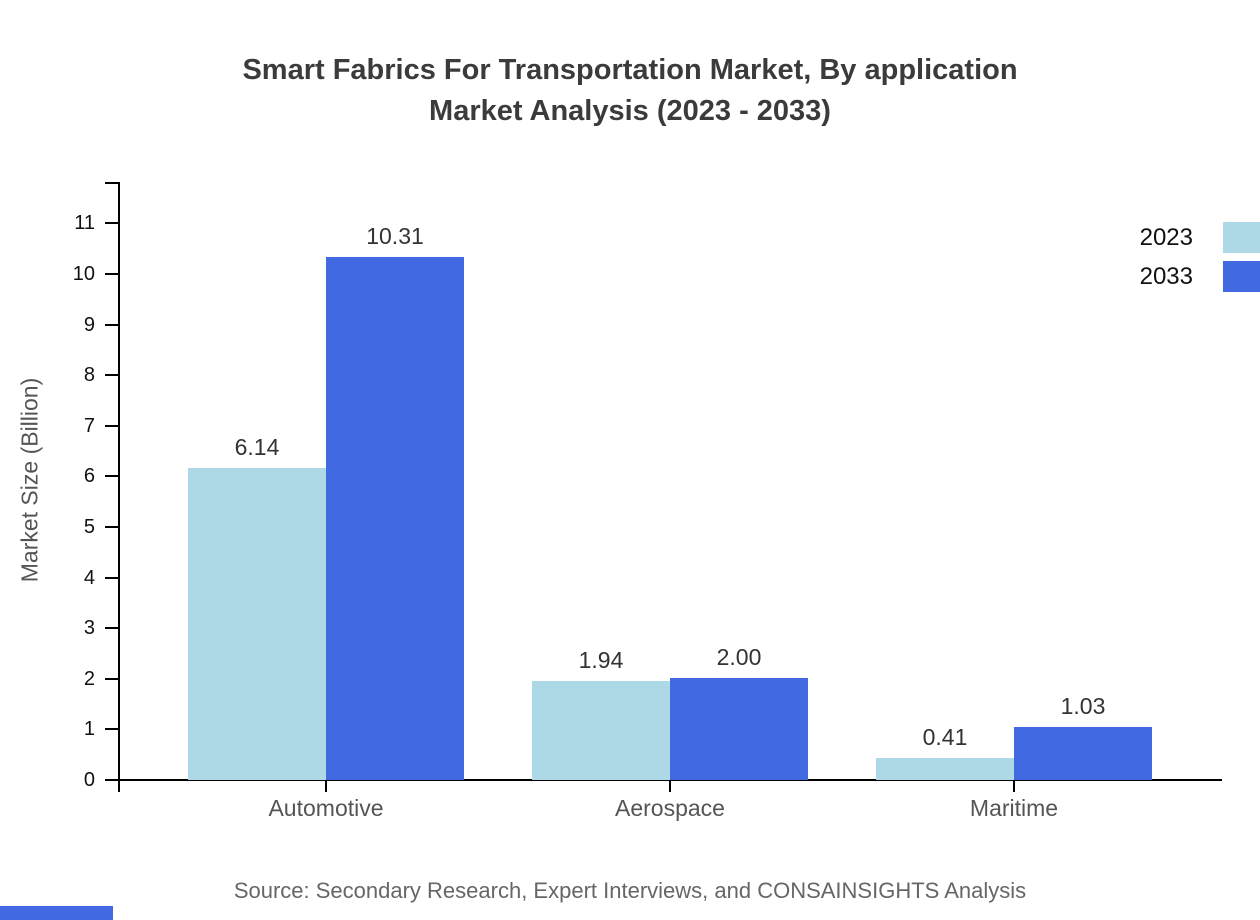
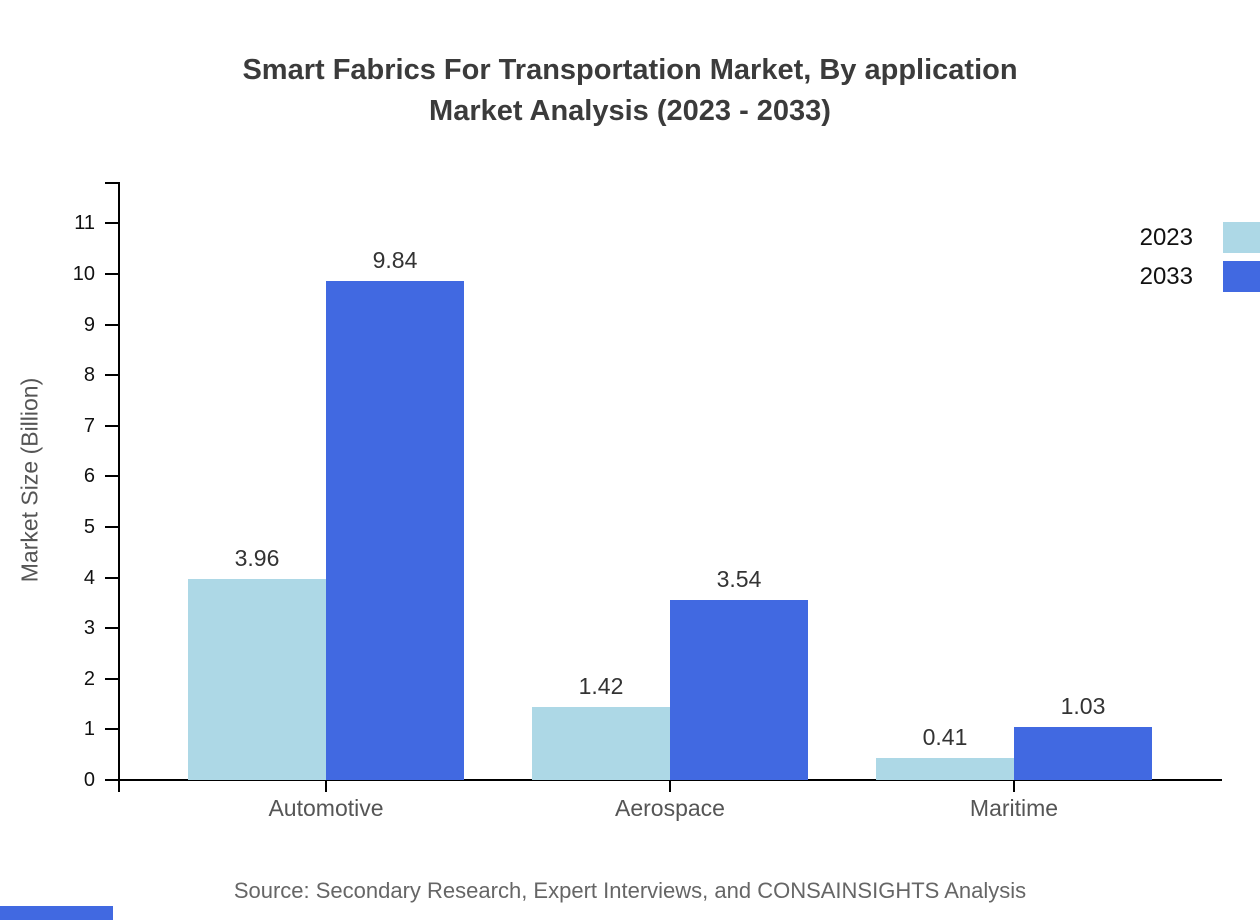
2023/Automotive: 6.14 -> 3.96
2033/Automotive: 10.31 -> 9.84
2023/Aerospace: 1.94 -> 1.42
2033/Aerospace: 2.00 -> 3.54
